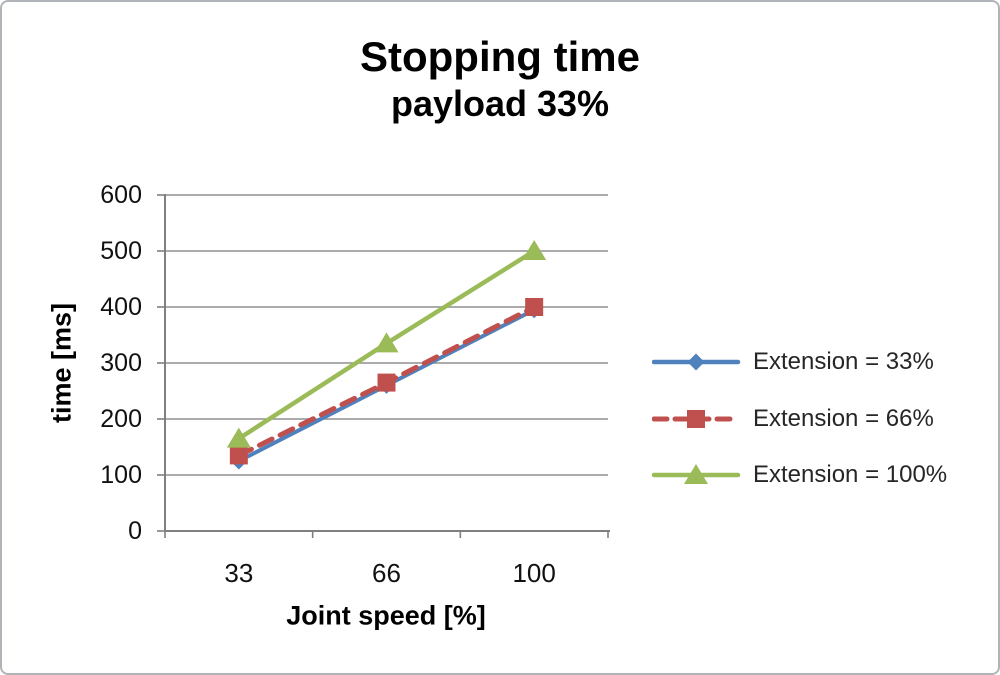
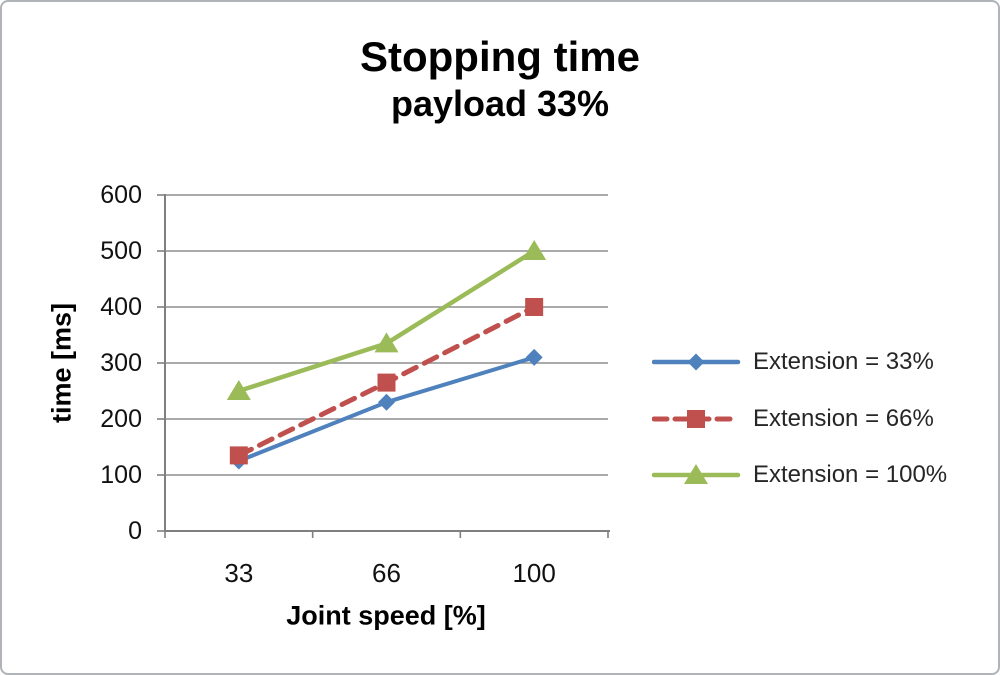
Extension = 100%/33: 160 -> 250
Extension = 33%/66: 260 -> 230
Extension = 33%/100: 400 -> 310
